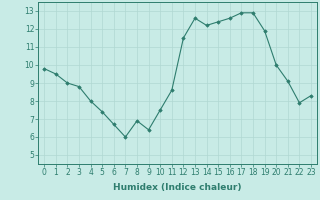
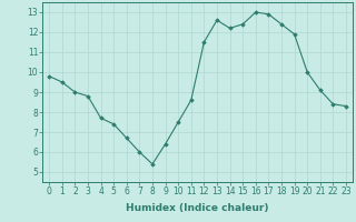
4: 8.0 -> 7.7
8: 6.9 -> 5.4
16: 12.6 -> 13.0
18: 12.9 -> 12.4
22: 7.9 -> 8.4
